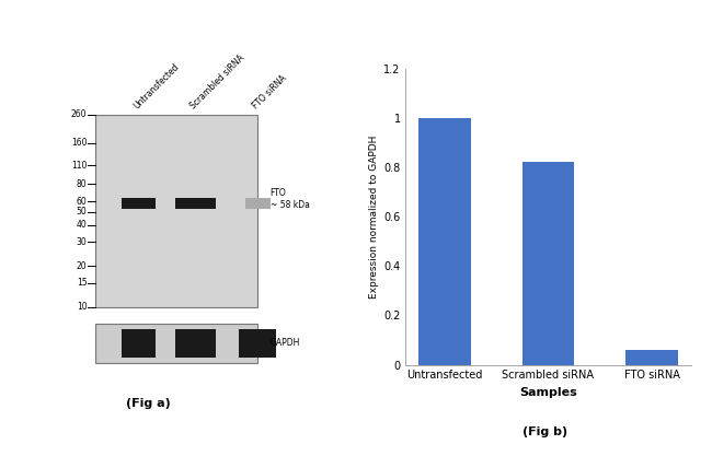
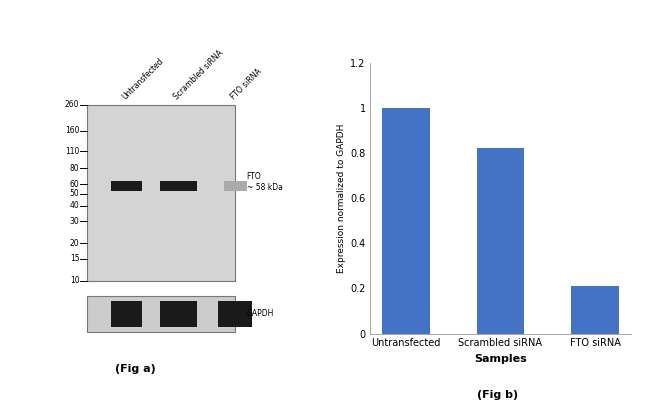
FTO siRNA: 0.06 -> 0.21
